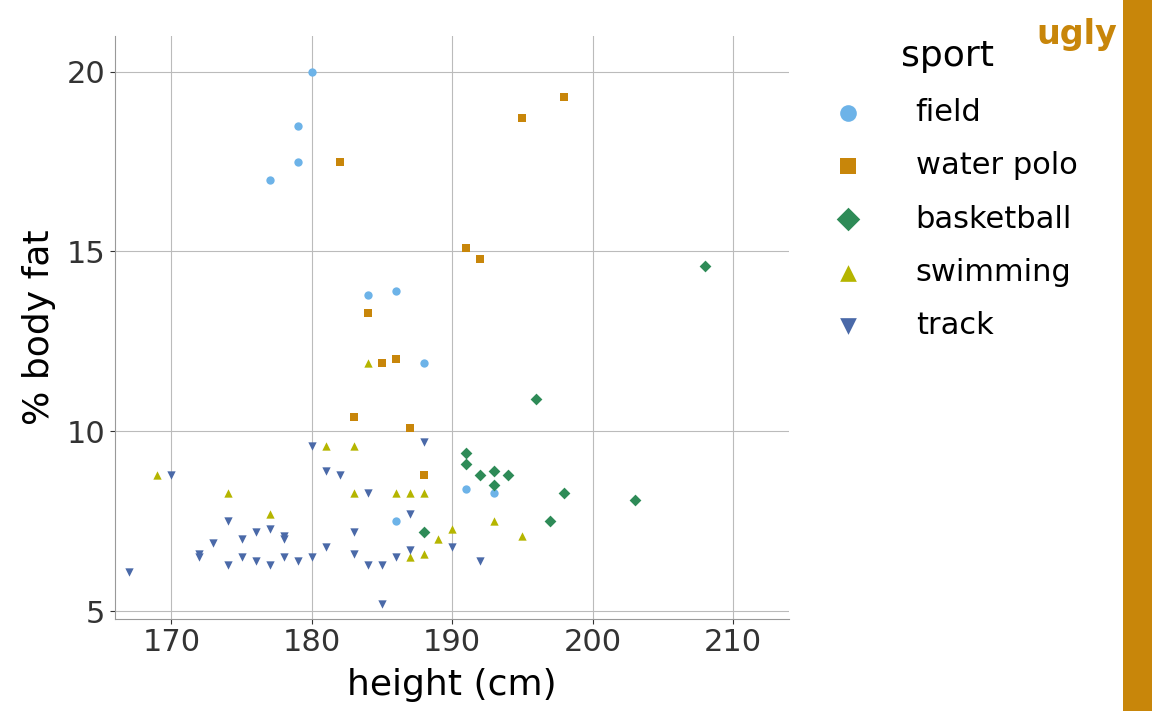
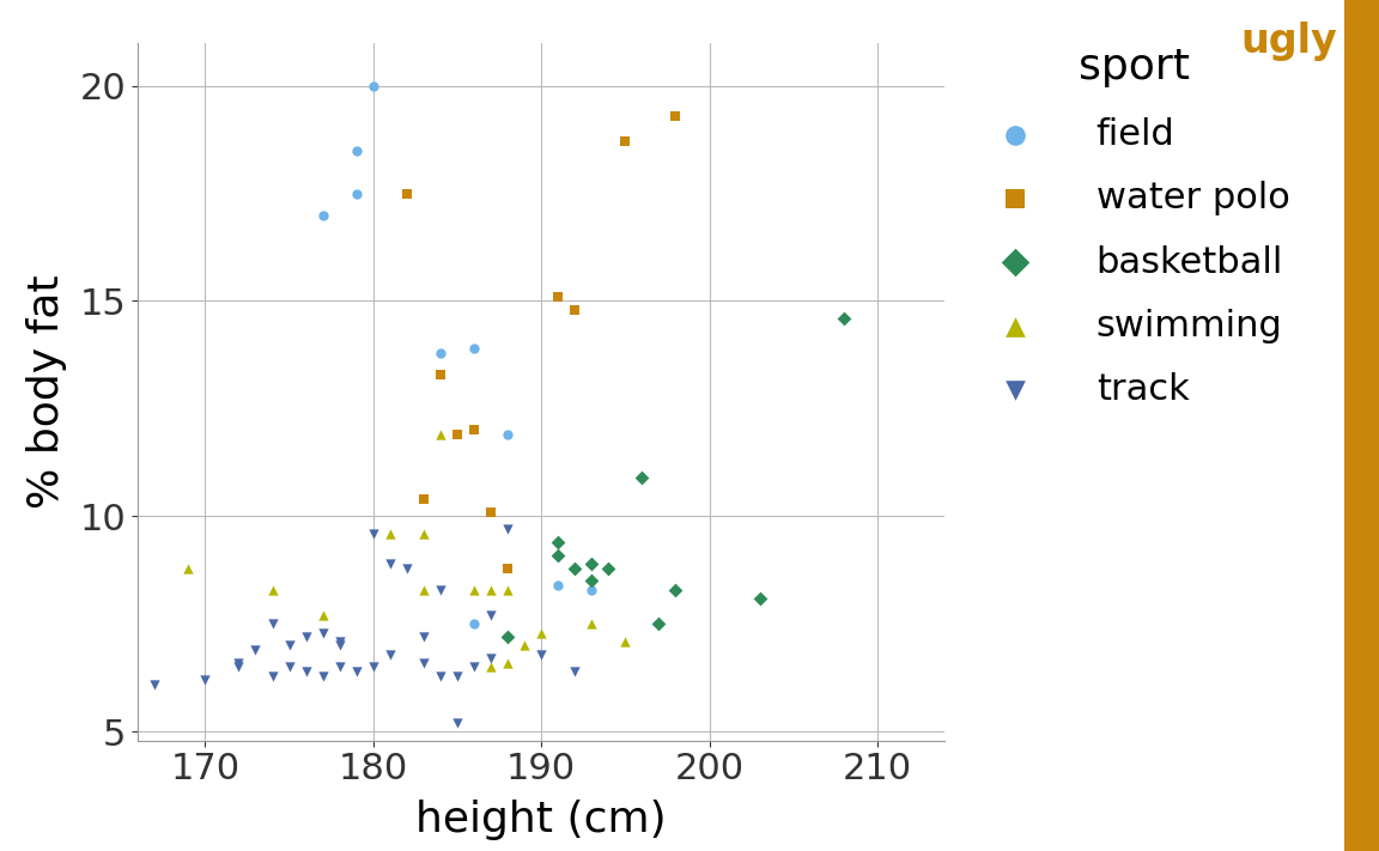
track/170: 8.8 -> 6.2
